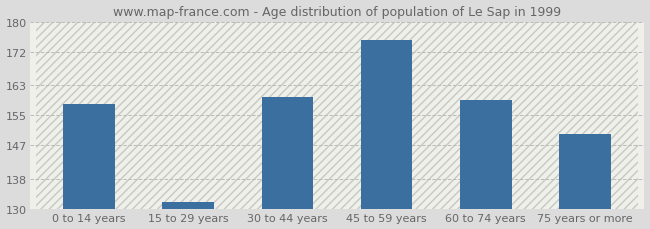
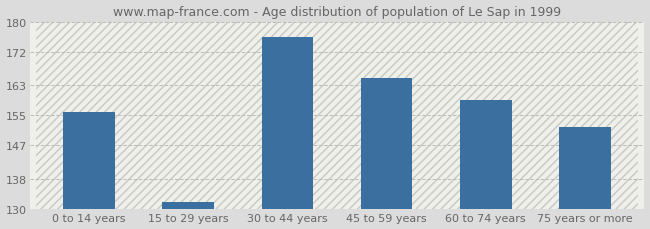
0 to 14 years: 158 -> 156
30 to 44 years: 160 -> 176
45 to 59 years: 175 -> 165
75 years or more: 150 -> 152
